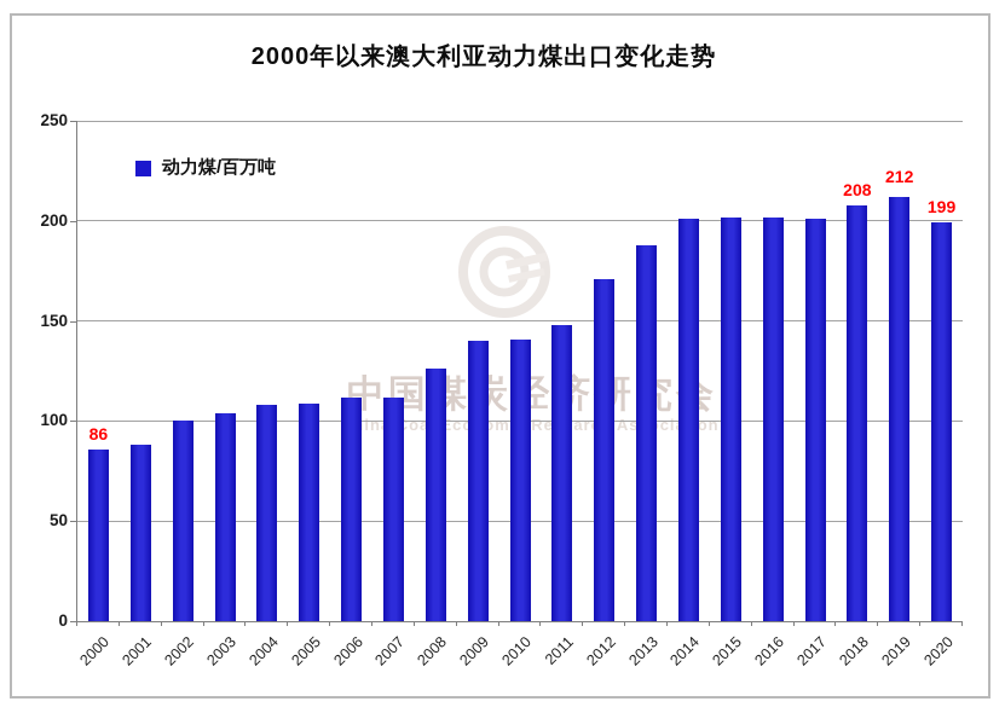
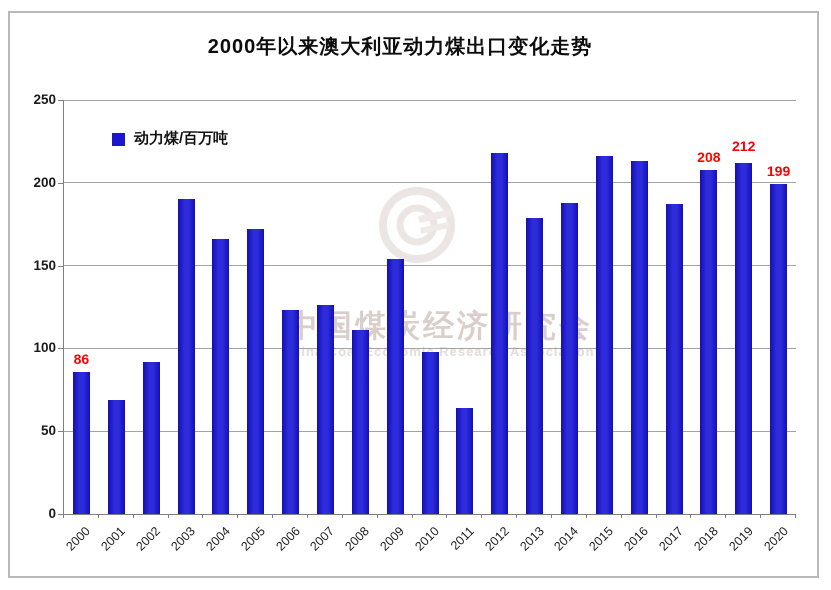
2001: 88 -> 69
2002: 100 -> 92
2003: 104 -> 190
2004: 108 -> 166
2005: 109 -> 172
2006: 112 -> 123
2007: 112 -> 126
2008: 126 -> 111
2009: 140 -> 154
2010: 141 -> 98
2011: 148 -> 64
2012: 171 -> 218
2013: 188 -> 179
2014: 201 -> 188
2015: 202 -> 216
2016: 202 -> 213
2017: 201 -> 187
